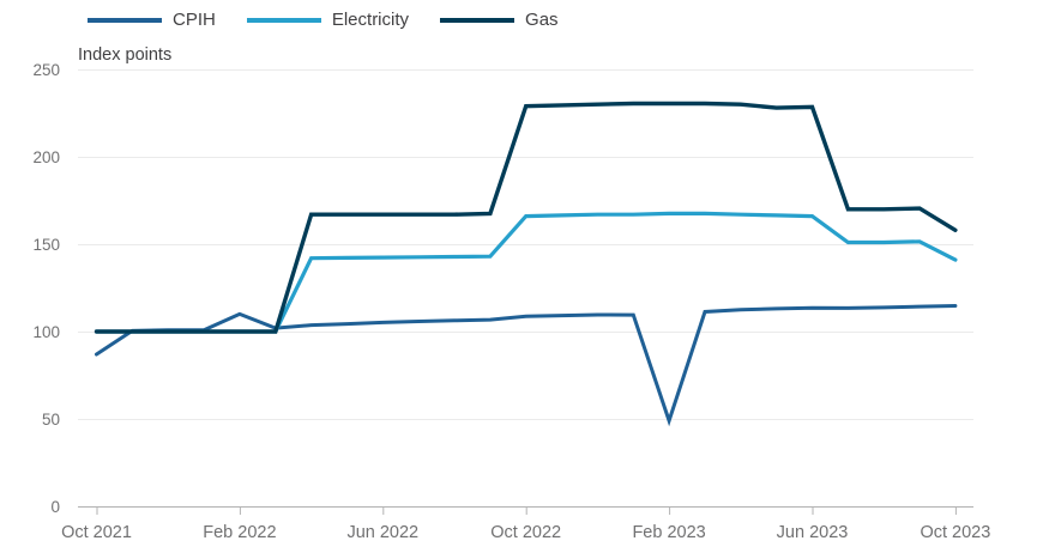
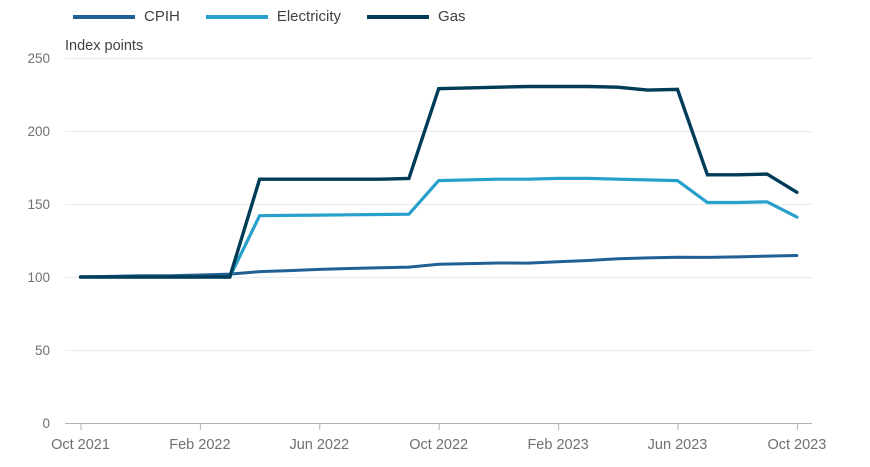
CPIH/Oct 2021: 87 -> 100
CPIH/Feb 2022: 110 -> 101
CPIH/Feb 2023: 49 -> 110
